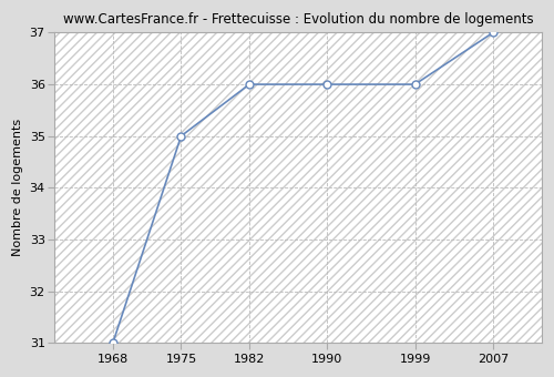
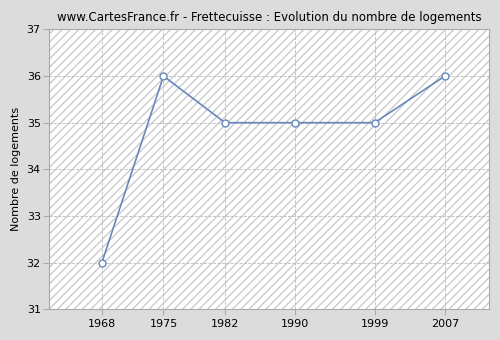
1968: 31 -> 32
1975: 35 -> 36
1982: 36 -> 35
1990: 36 -> 35
1999: 36 -> 35
2007: 37 -> 36
